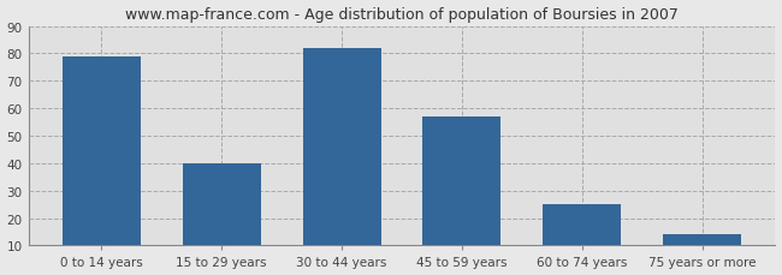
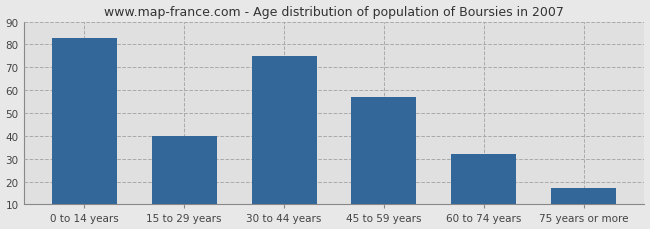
0 to 14 years: 79 -> 83
30 to 44 years: 82 -> 75
60 to 74 years: 25 -> 32
75 years or more: 14 -> 17
